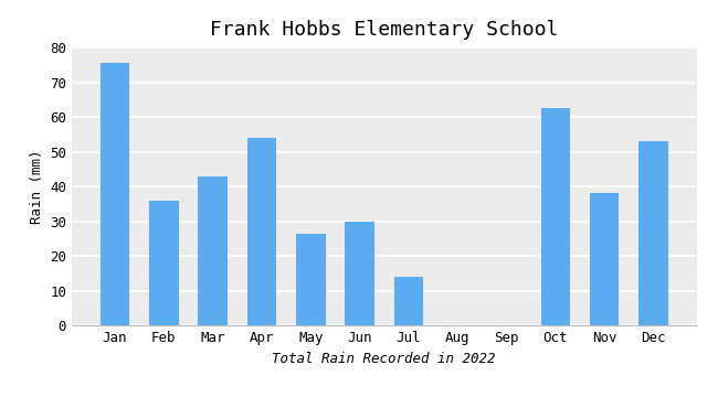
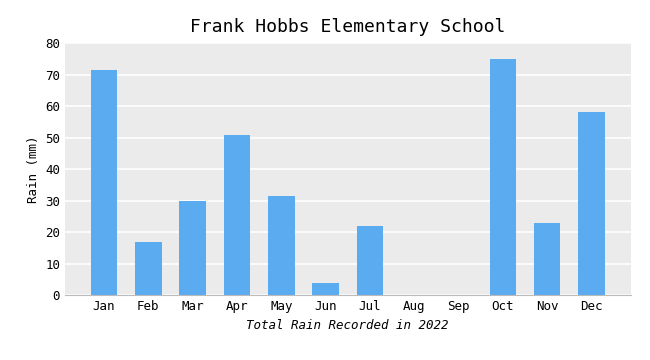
Jan: 75.5 -> 71.5
Feb: 36.0 -> 17.0
Mar: 43.0 -> 30.0
Apr: 54.0 -> 51.0
May: 26.5 -> 31.5
Jun: 30.0 -> 4.0
Jul: 14.0 -> 22.0
Oct: 62.5 -> 75.0
Nov: 38.0 -> 23.0
Dec: 53.0 -> 58.0
